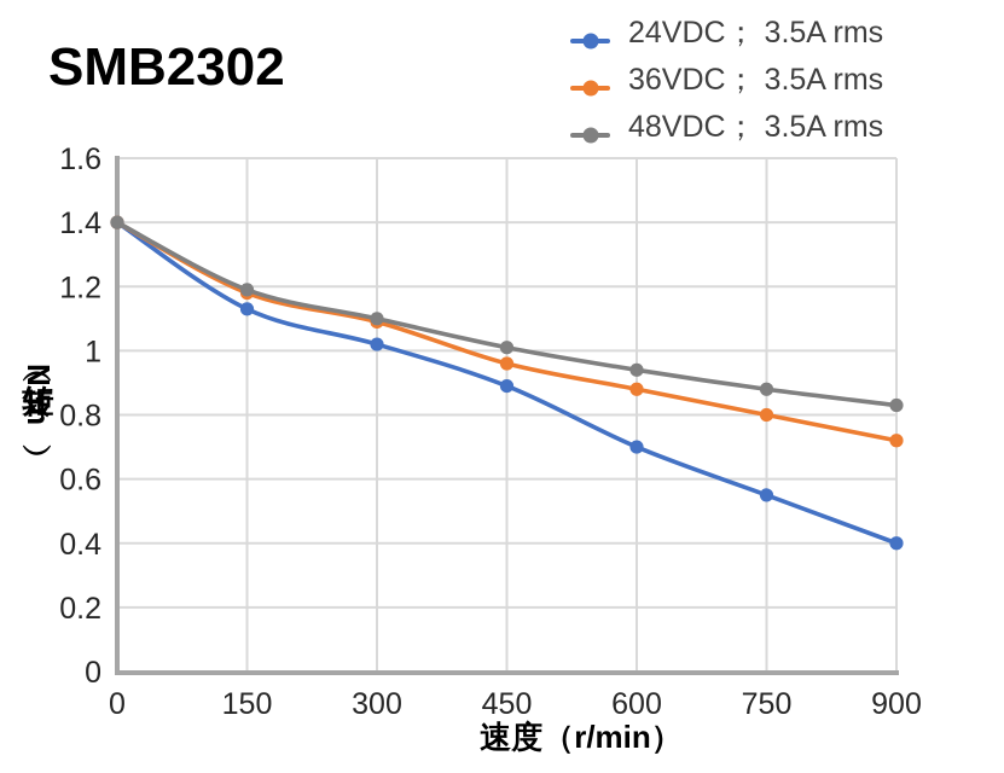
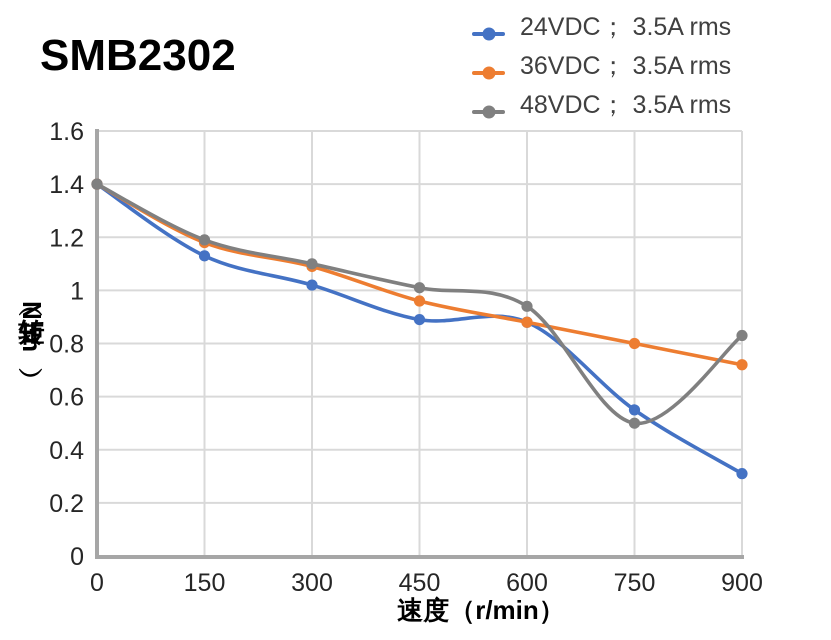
24VDC； 3.5A rms/600: 0.70 -> 0.88
48VDC； 3.5A rms/750: 0.88 -> 0.50
24VDC； 3.5A rms/900: 0.40 -> 0.31
